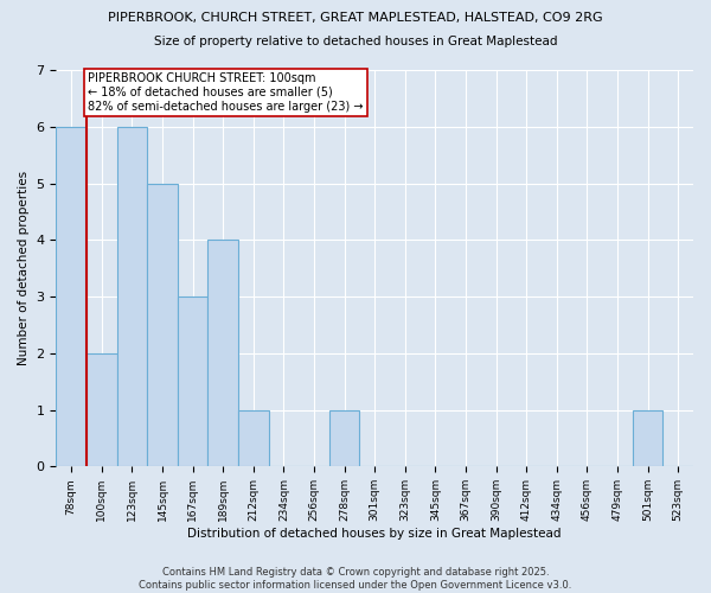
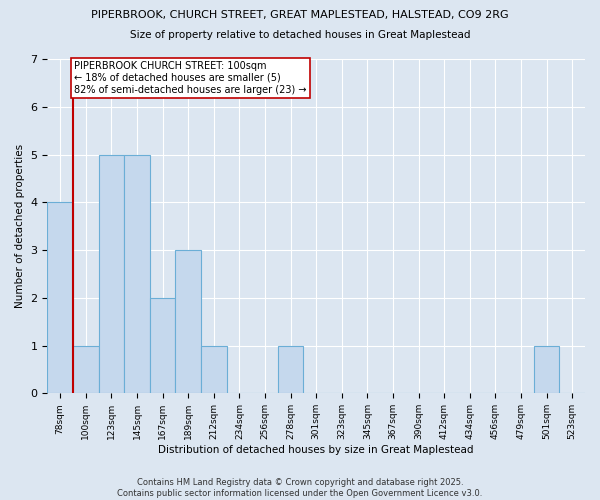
78sqm: 6 -> 4
100sqm: 2 -> 1
123sqm: 6 -> 5
167sqm: 3 -> 2
189sqm: 4 -> 3
